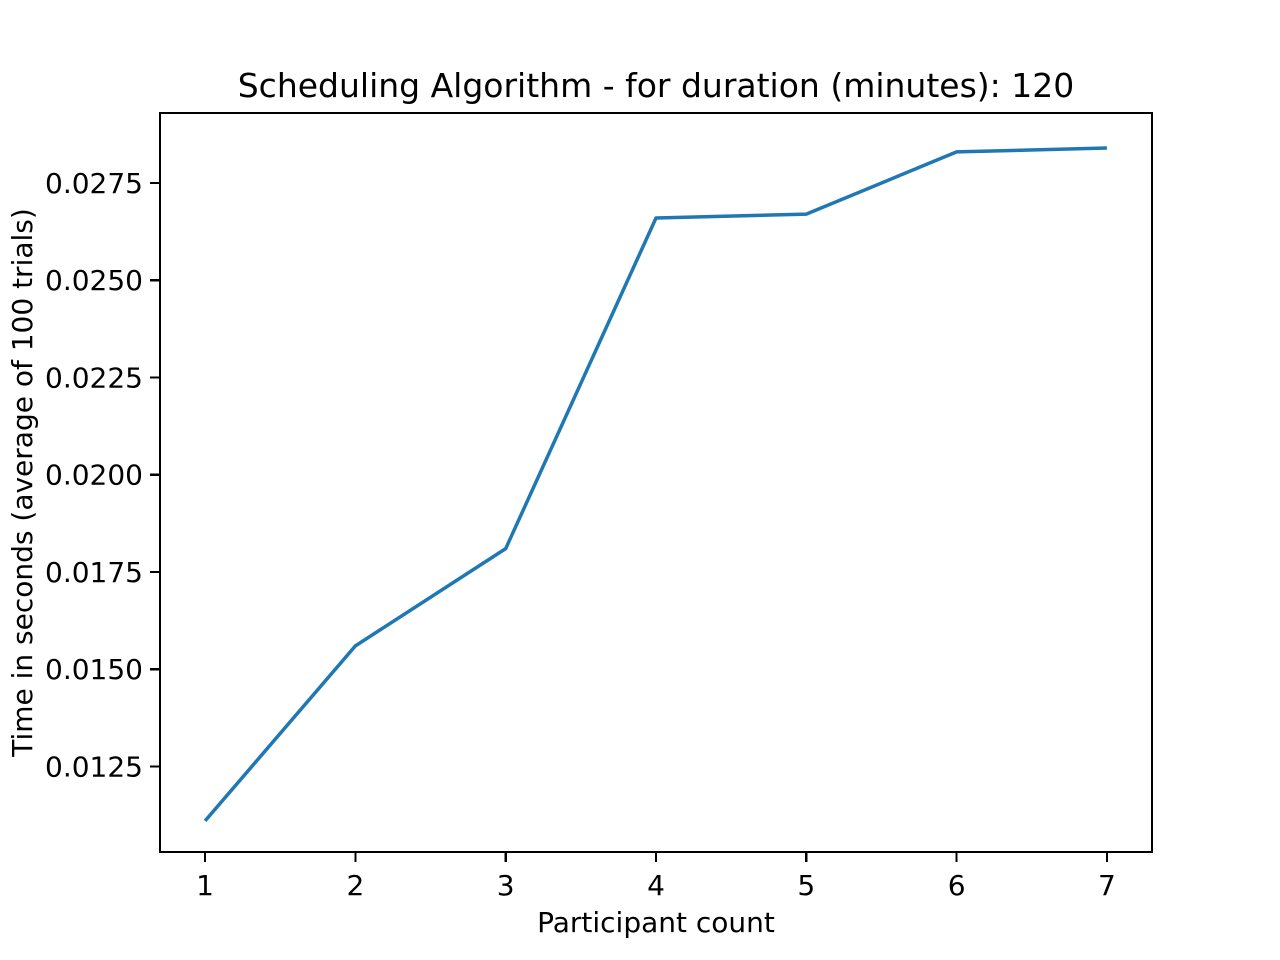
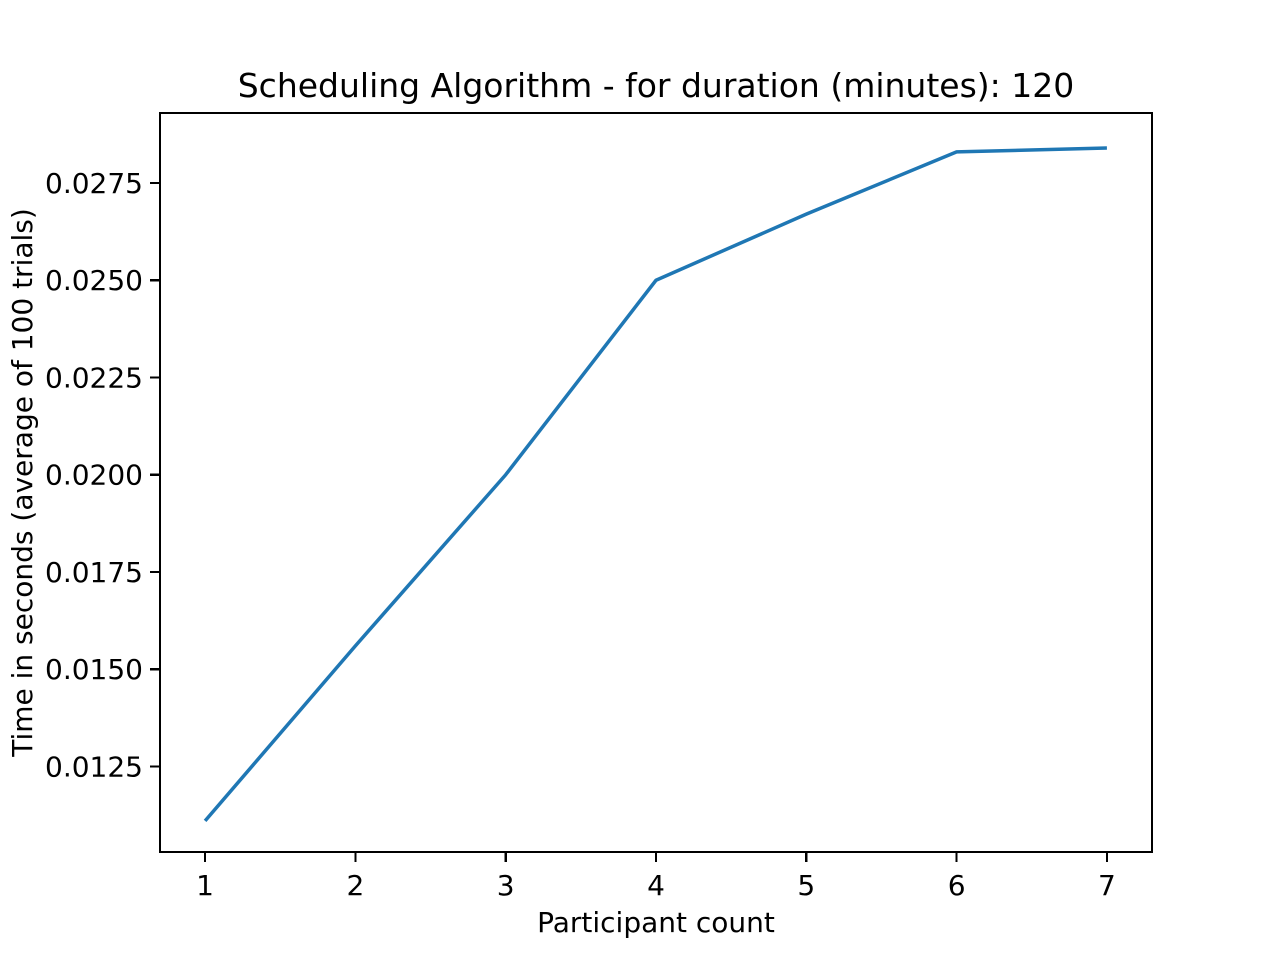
3: 0.0181 -> 0.0200
4: 0.0266 -> 0.0250
